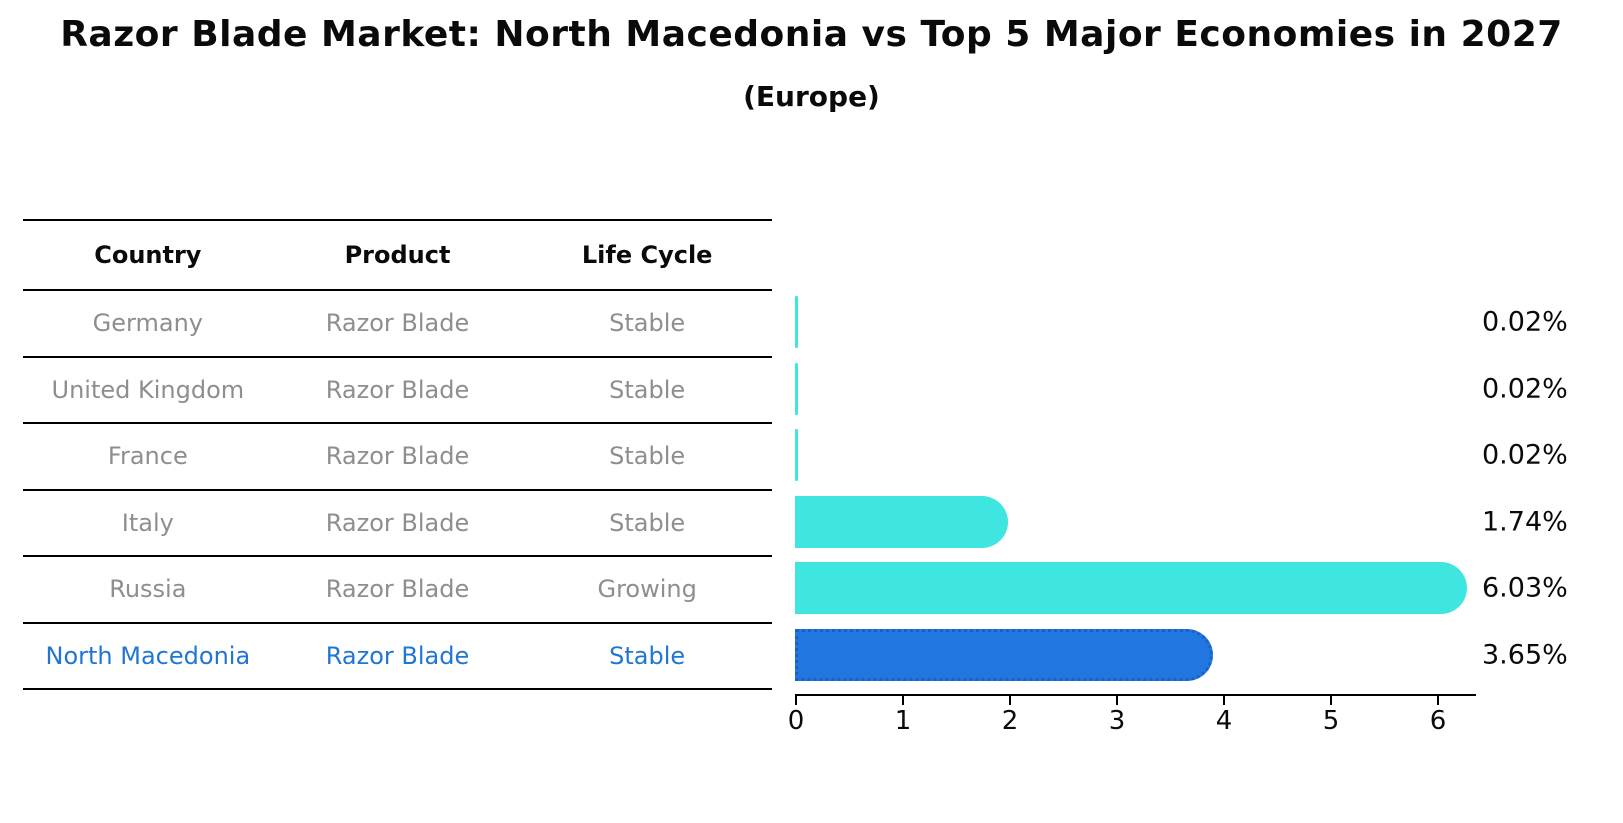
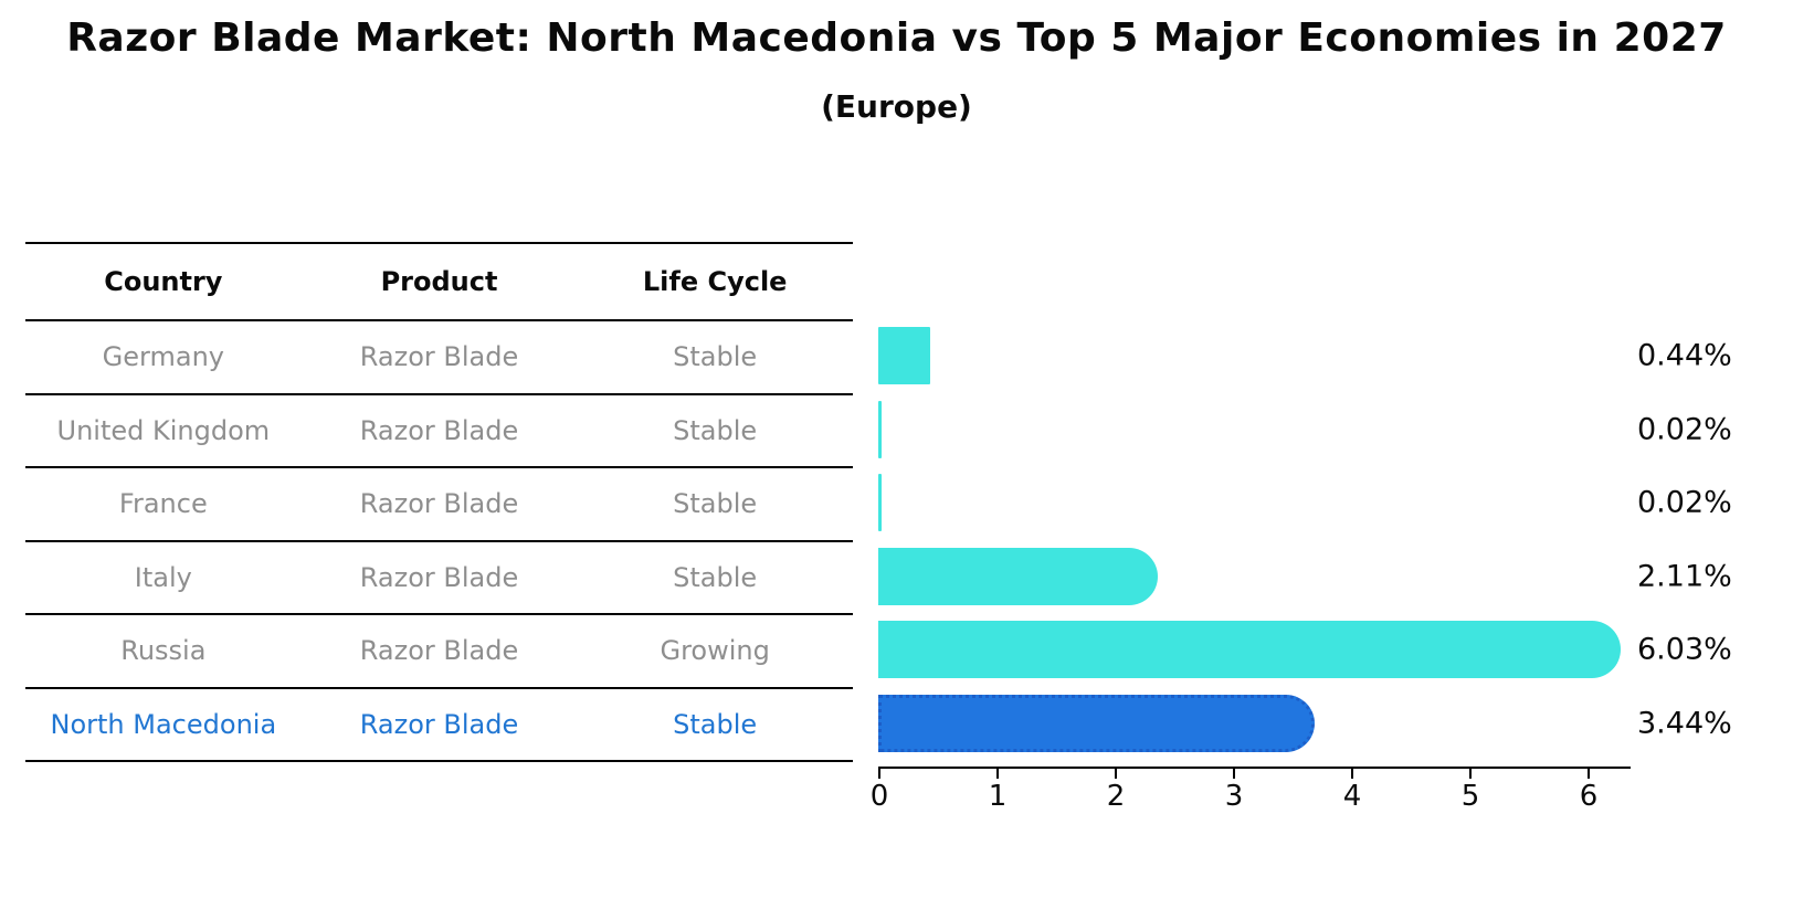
Germany: 0.02% -> 0.44%
Italy: 1.74% -> 2.11%
North Macedonia: 3.65% -> 3.44%
